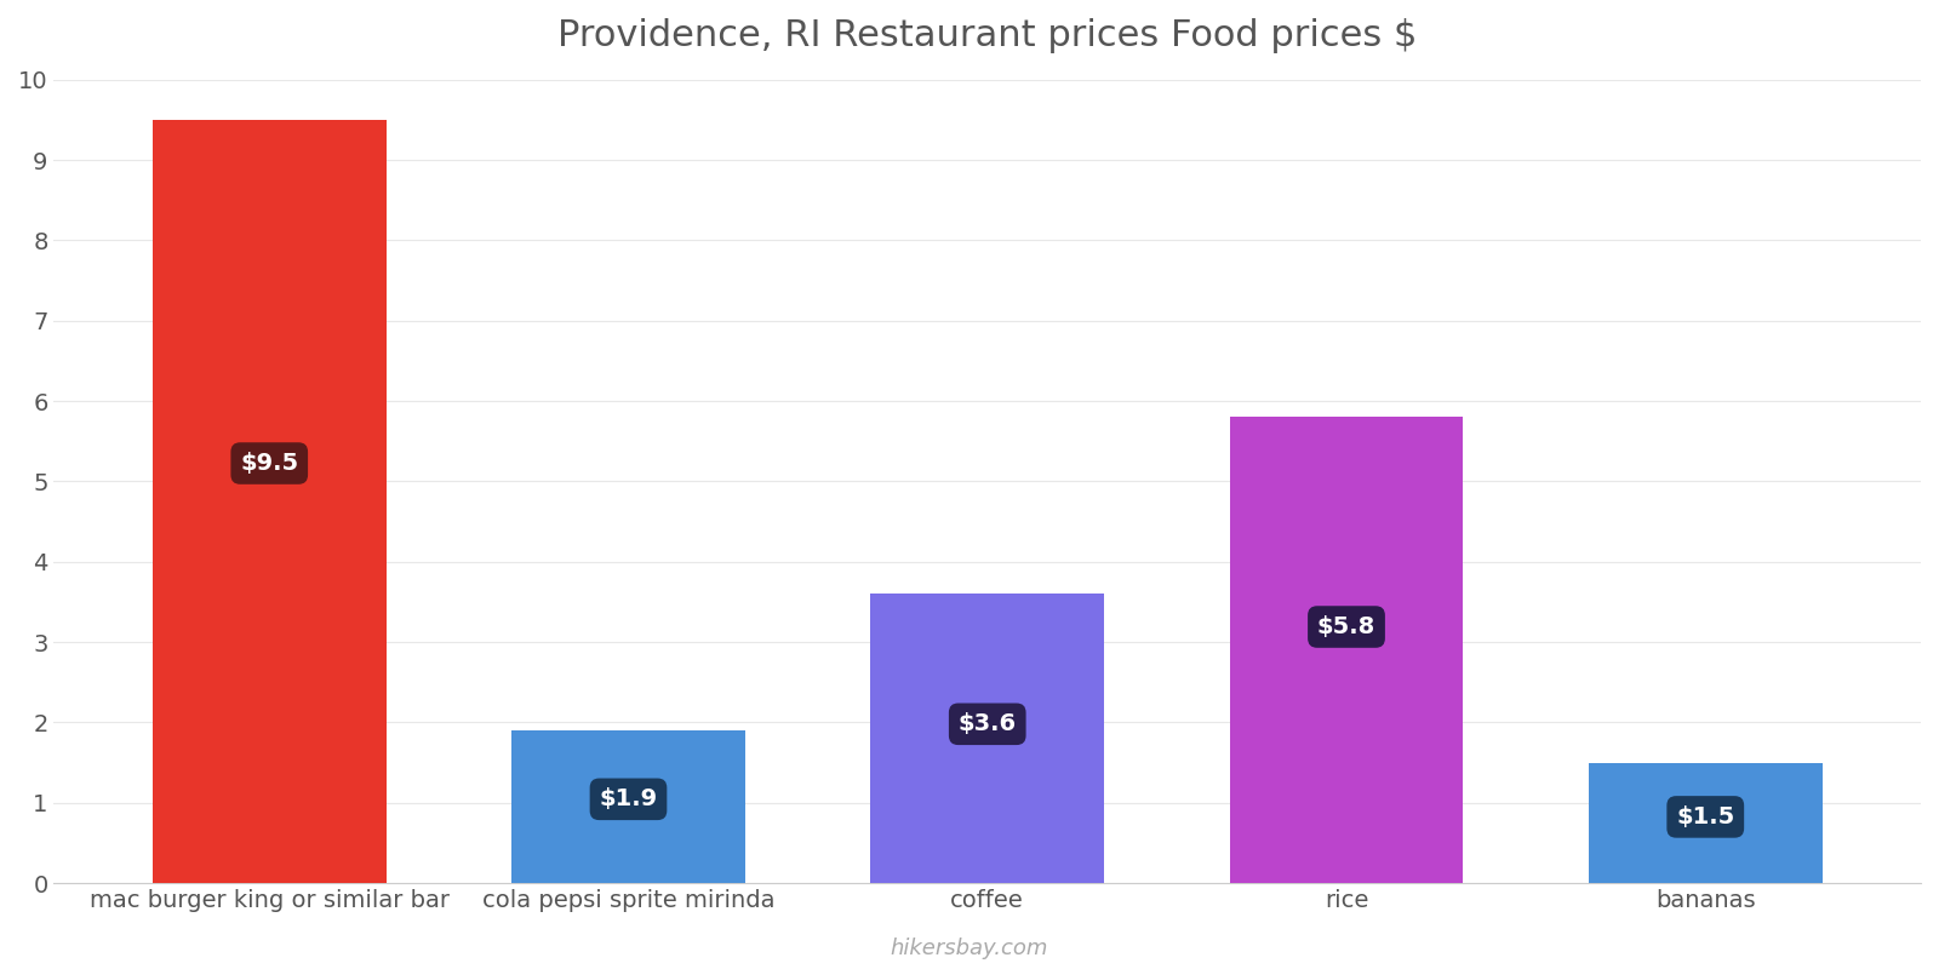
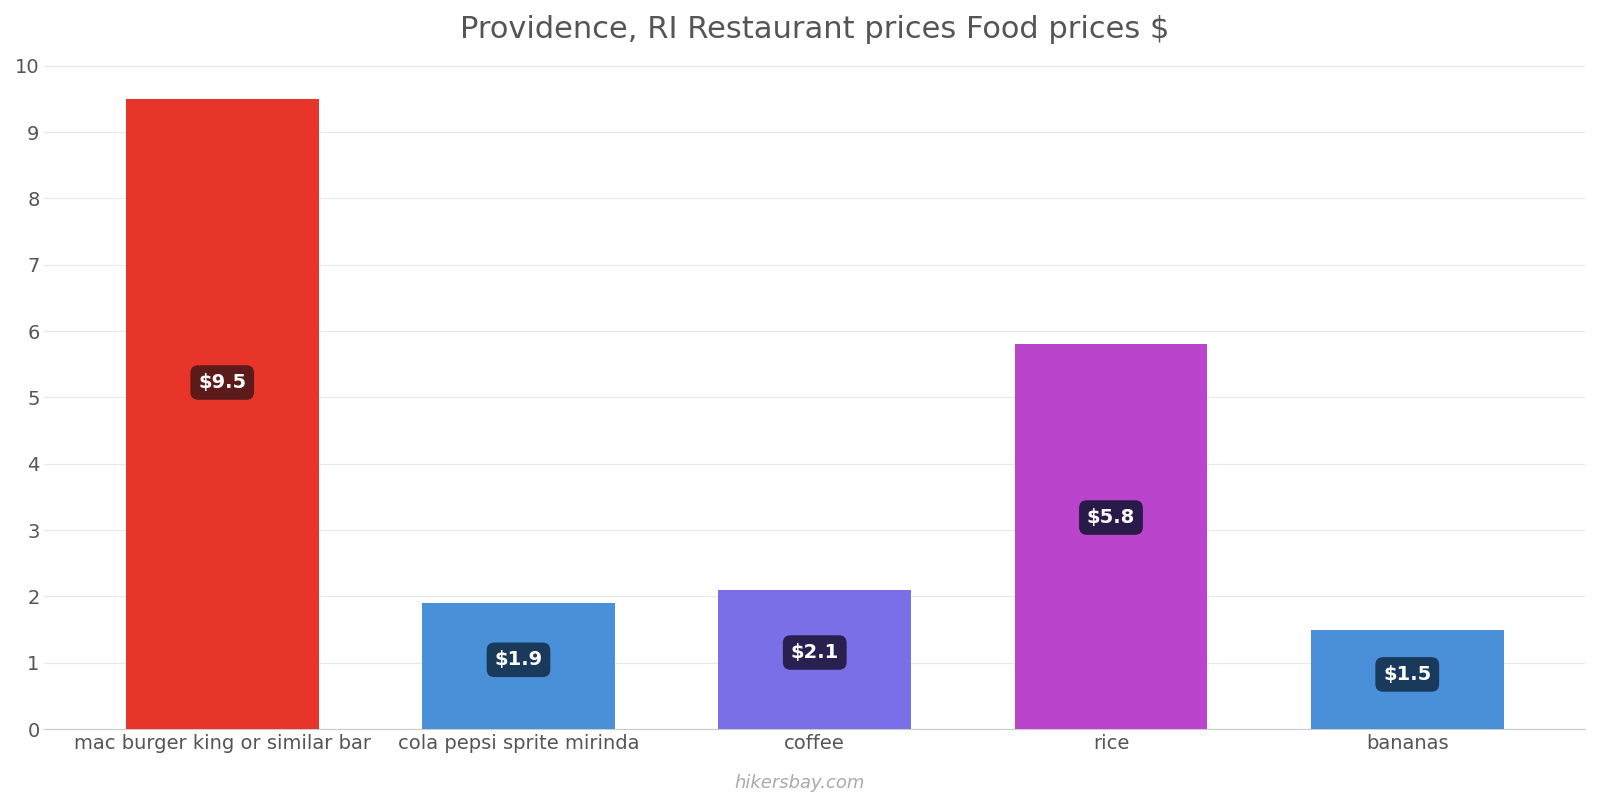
coffee: $3.6 -> $2.1
